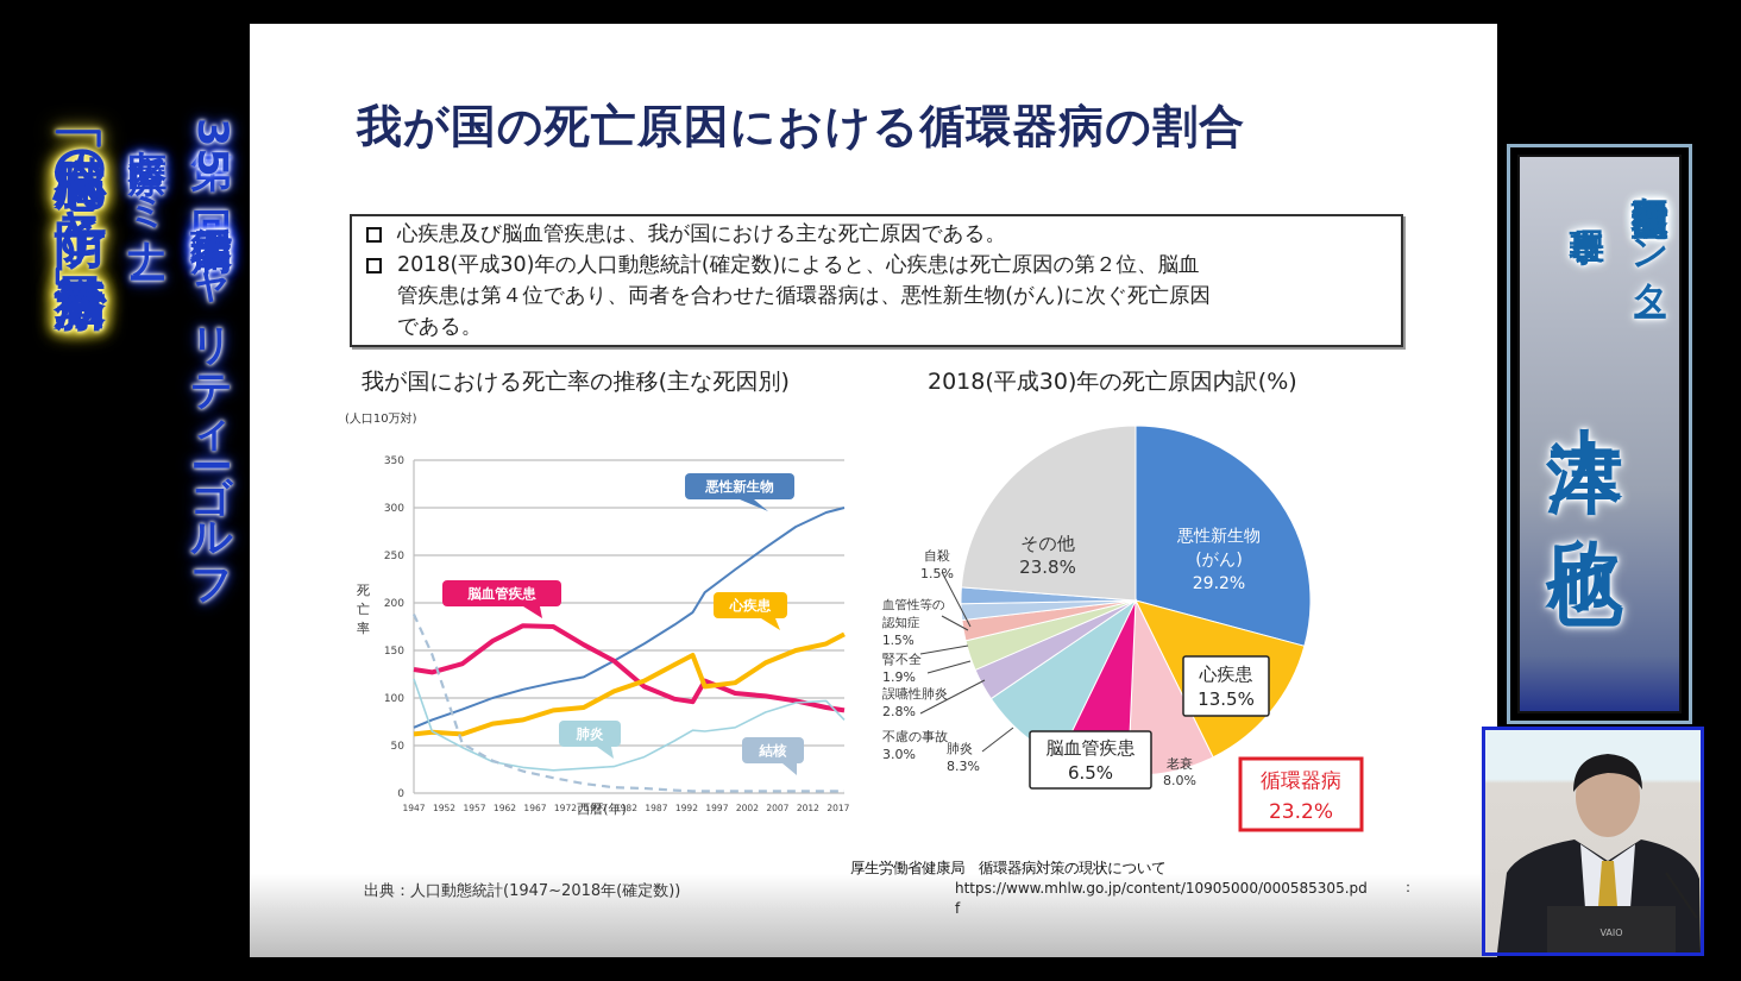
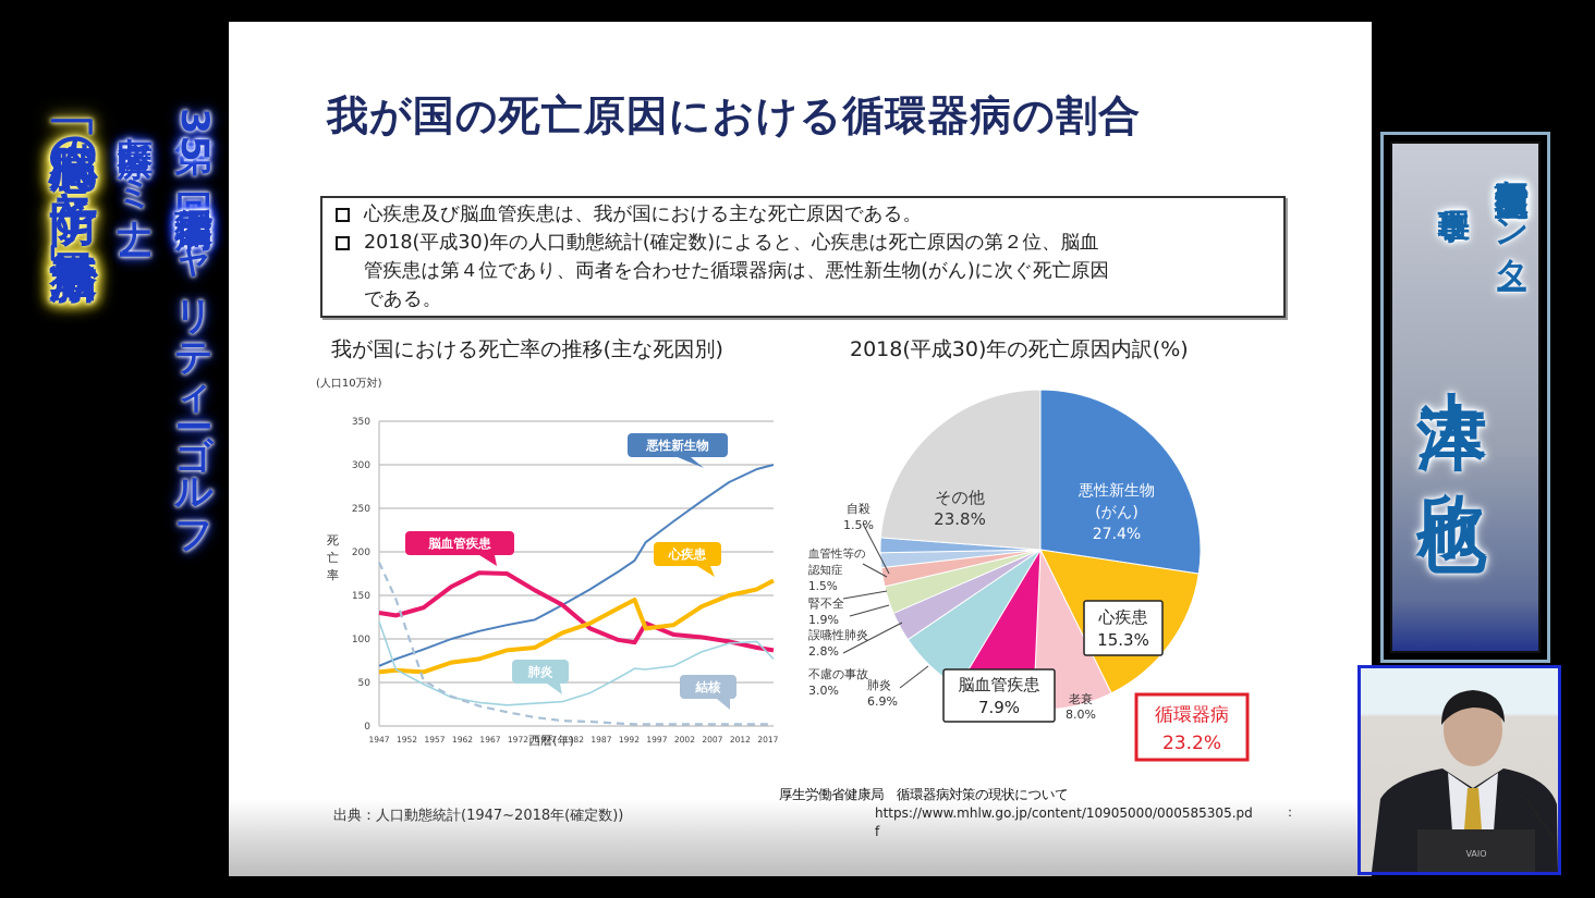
2018(平成30)年の死亡原因内訳(%)/悪性新生物(がん): 29.2% -> 27.4%
2018(平成30)年の死亡原因内訳(%)/心疾患: 13.5% -> 15.3%
2018(平成30)年の死亡原因内訳(%)/脳血管疾患: 6.5% -> 7.9%
2018(平成30)年の死亡原因内訳(%)/肺炎: 8.3% -> 6.9%
